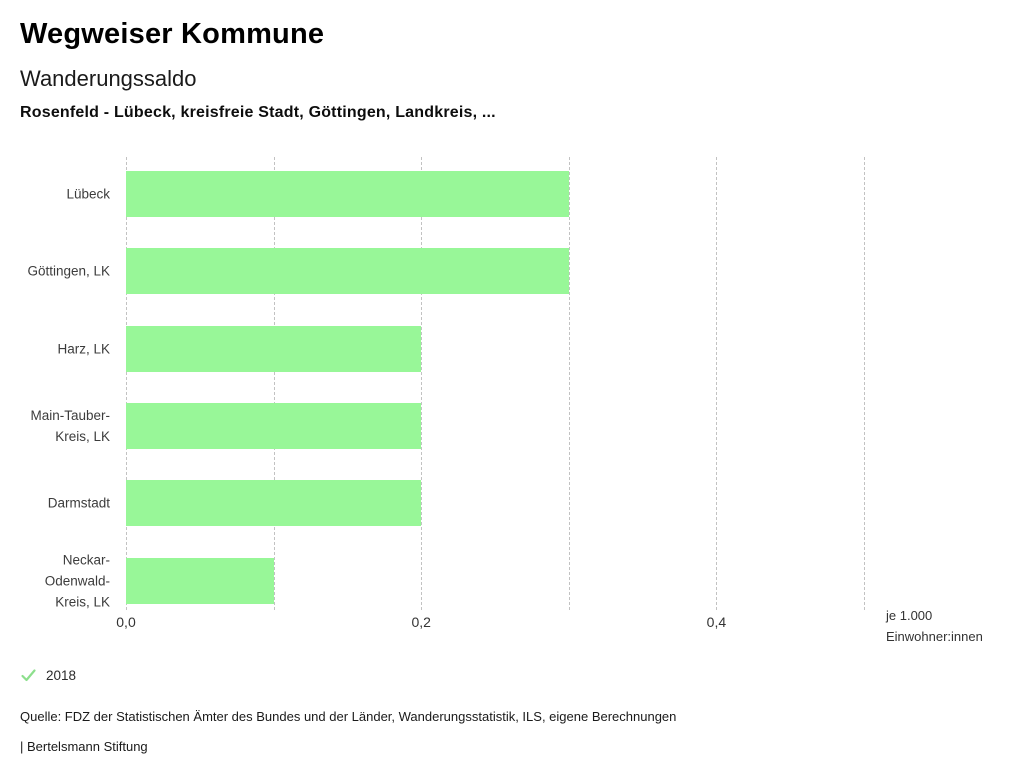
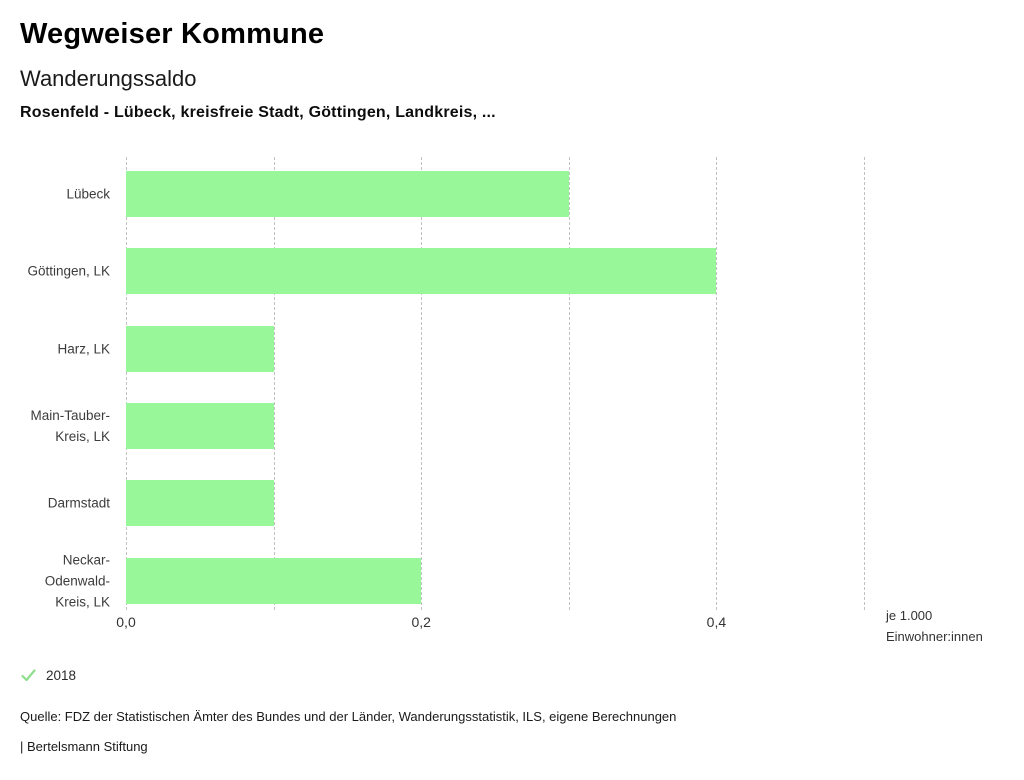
Göttingen, LK: 0,3 -> 0,4
Harz, LK: 0,2 -> 0,1
Main-Tauber- Kreis, LK: 0,2 -> 0,1
Darmstadt: 0,2 -> 0,1
Neckar- Odenwald- Kreis, LK: 0,1 -> 0,2
